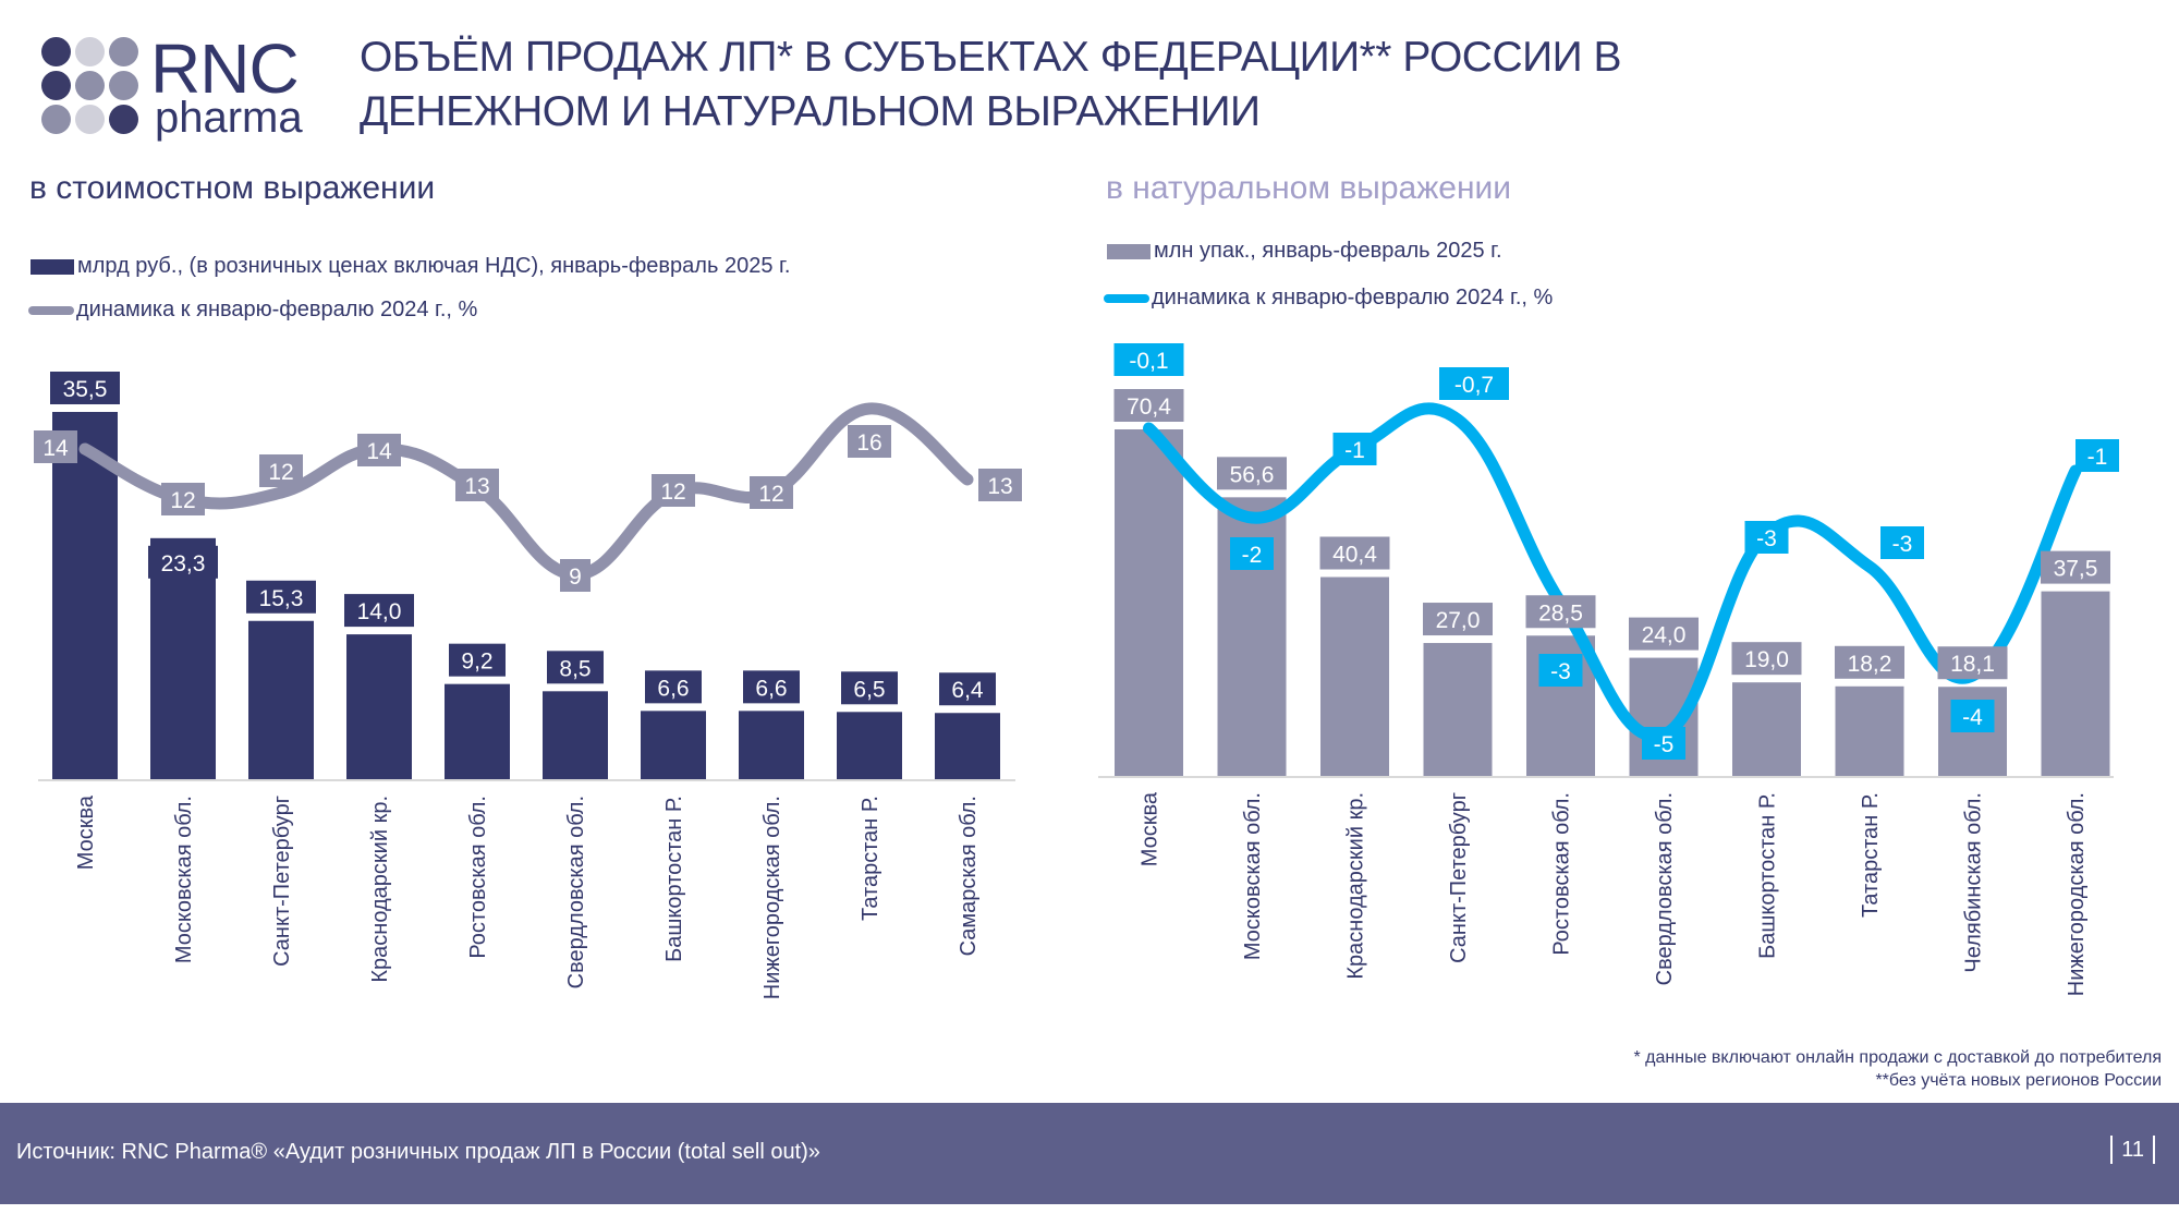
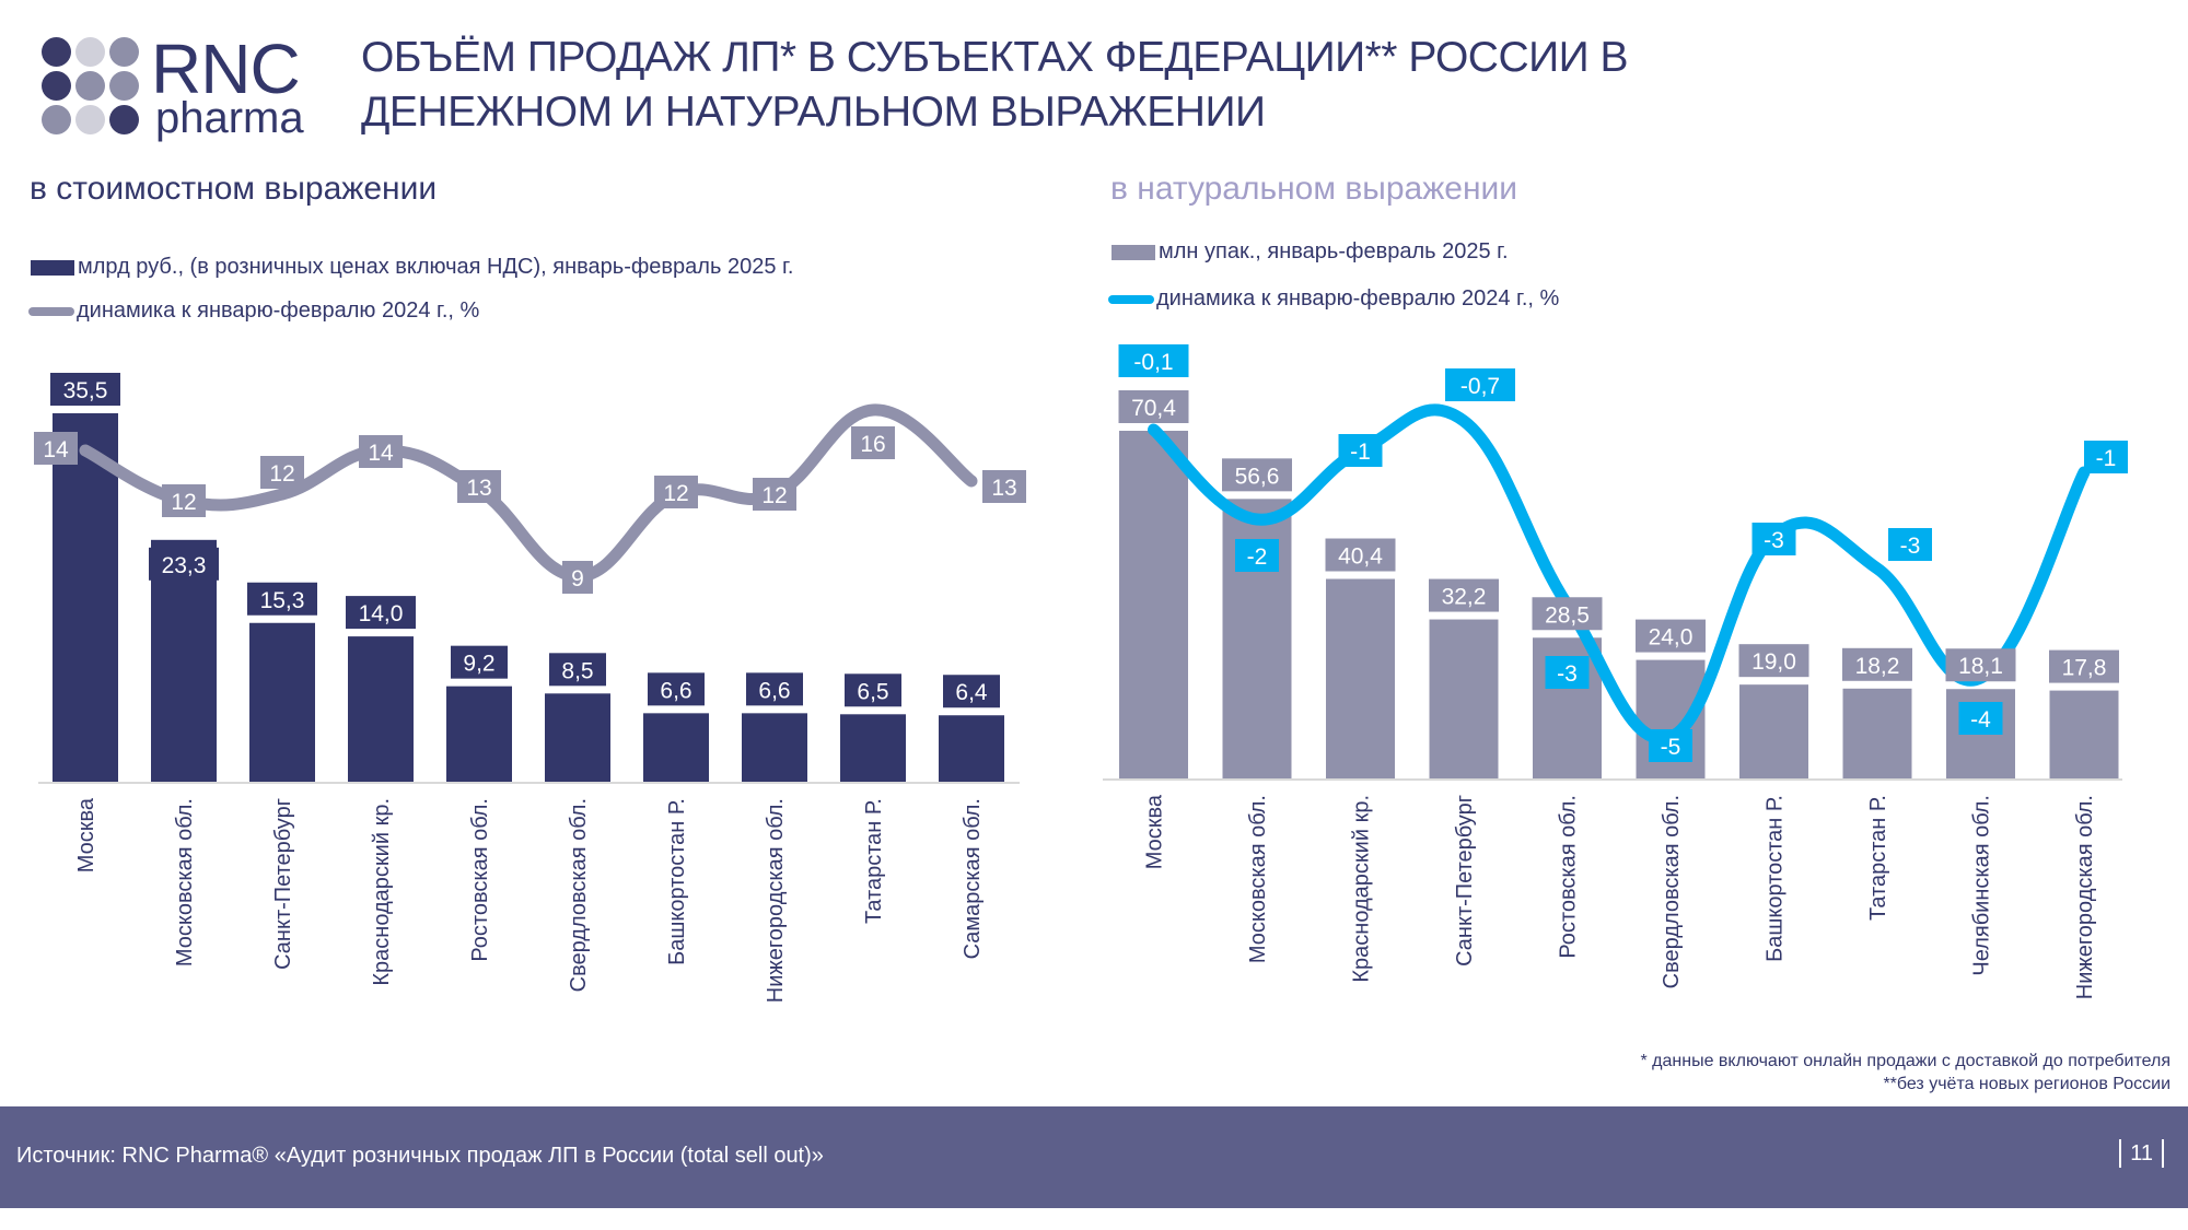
в натуральном выражении/млн упак., январь-февраль 2025 г./Санкт-Петербург: 27,0 -> 32,2
в натуральном выражении/млн упак., январь-февраль 2025 г./Нижегородская обл.: 37,5 -> 17,8
